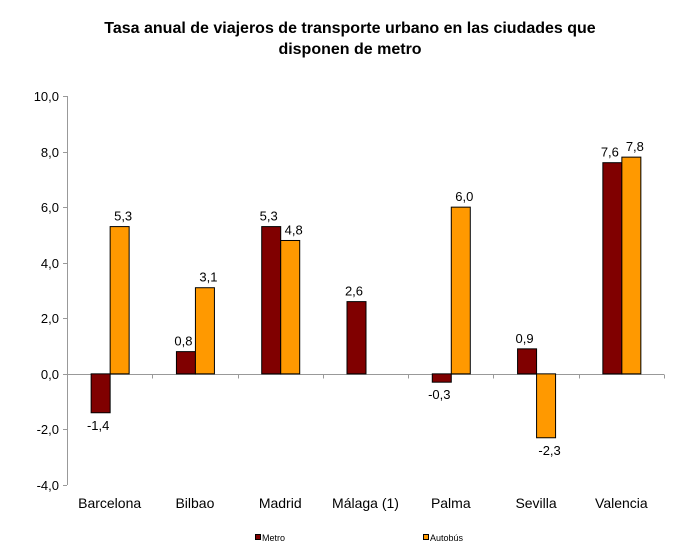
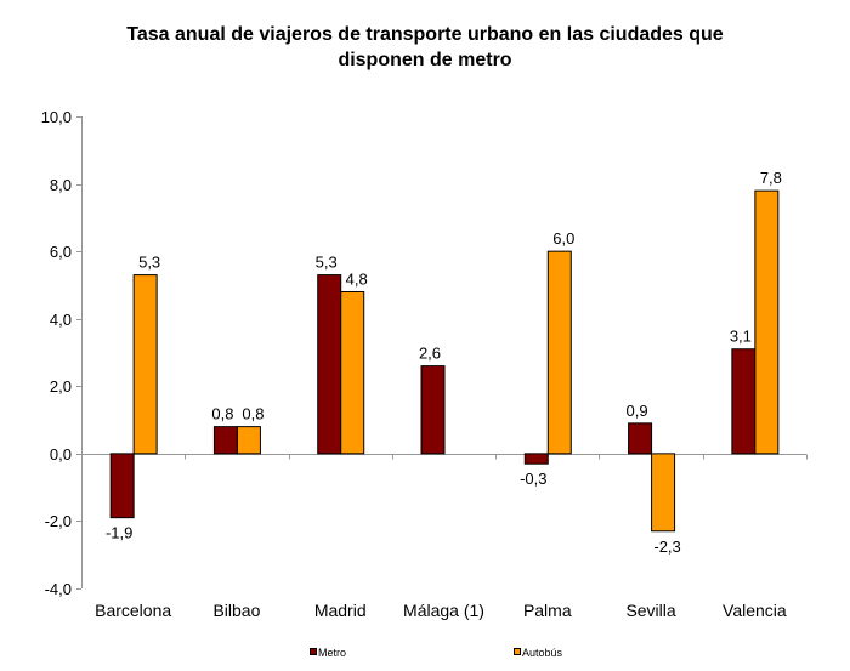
Metro/Barcelona: -1,4 -> -1,9
Autobús/Bilbao: 3,1 -> 0,8
Metro/Valencia: 7,6 -> 3,1
